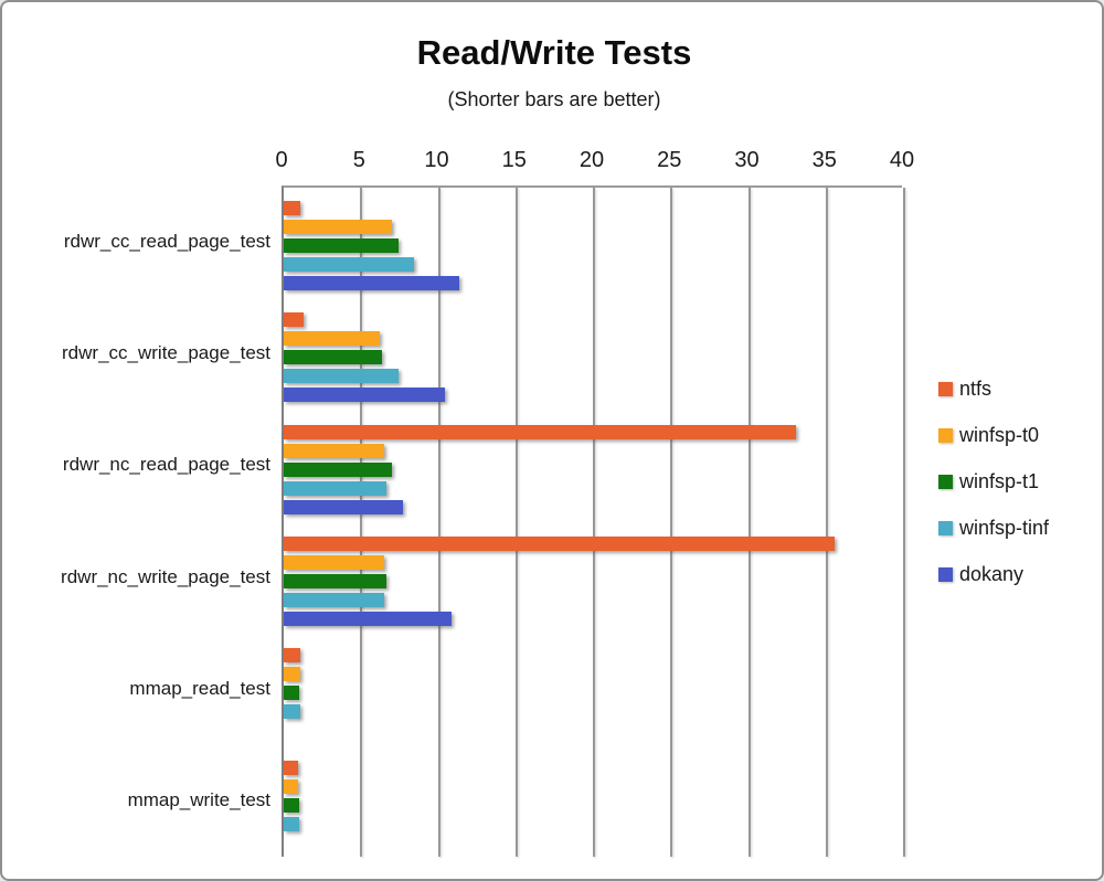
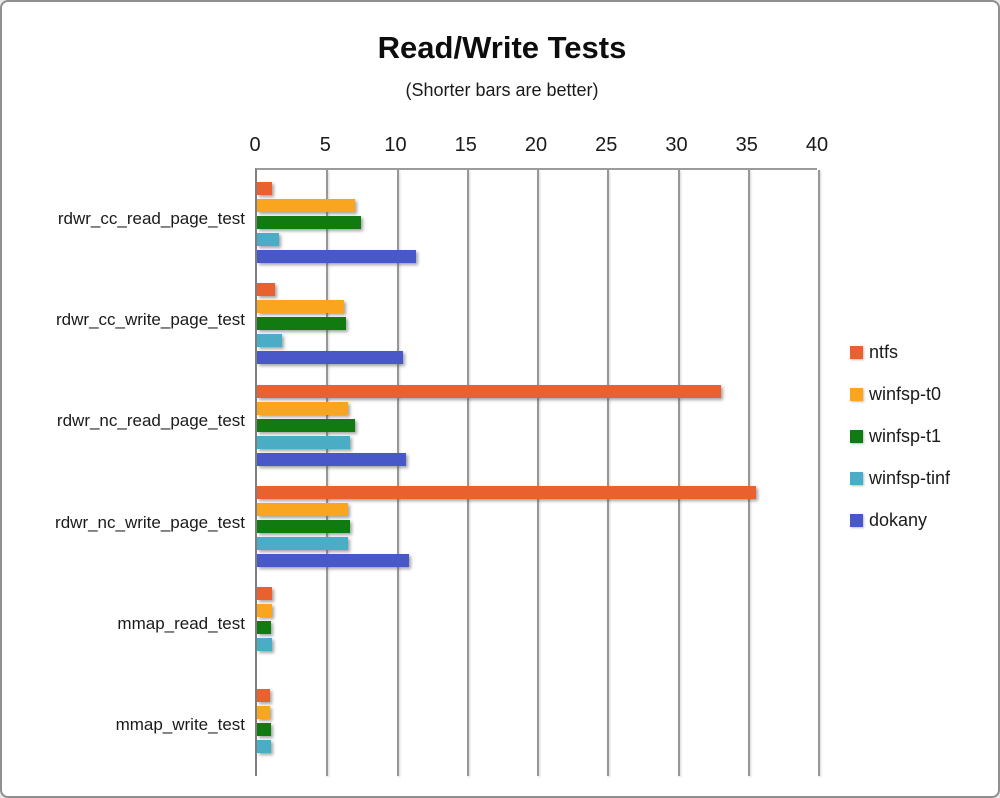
winfsp-tinf/rdwr_cc_read_page_test: 8.4 -> 1.6
winfsp-tinf/rdwr_cc_write_page_test: 7.4 -> 1.8
dokany/rdwr_nc_read_page_test: 7.7 -> 10.6
